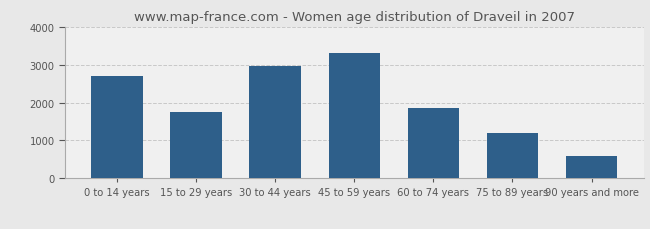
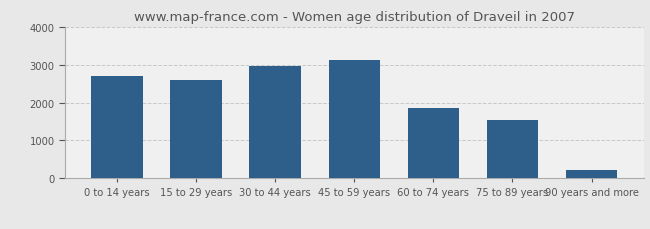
15 to 29 years: 1750 -> 2580
45 to 59 years: 3300 -> 3120
75 to 89 years: 1200 -> 1540
90 years and more: 600 -> 220
